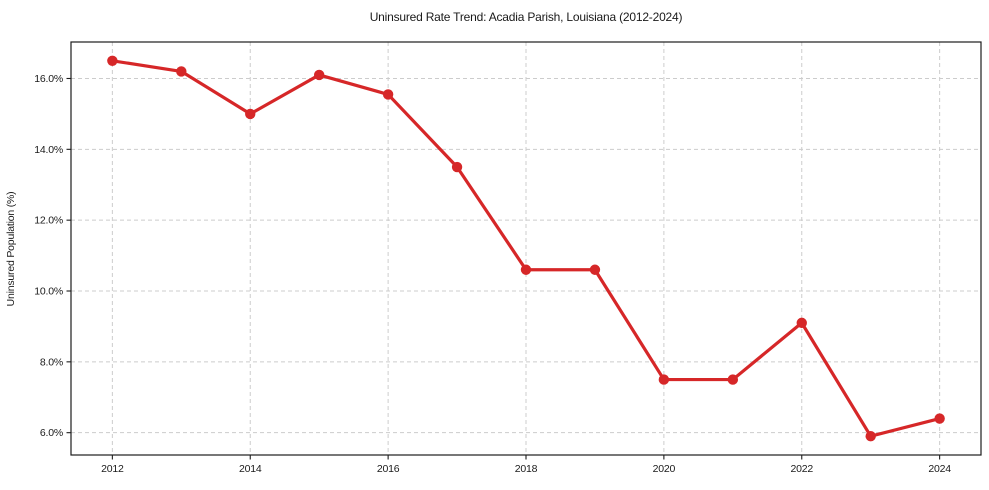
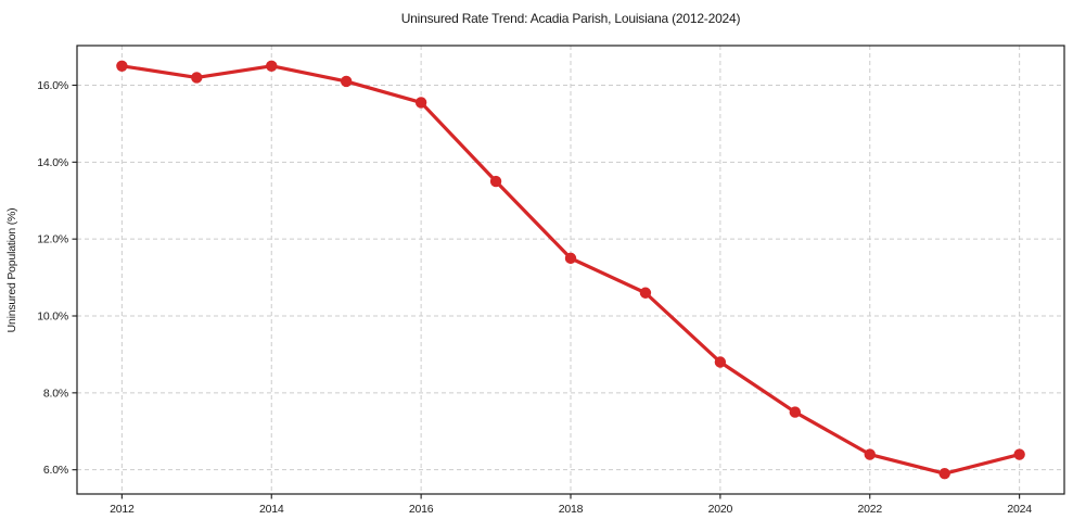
2014: 15.0% -> 16.5%
2018: 10.6% -> 11.5%
2020: 7.5% -> 8.8%
2022: 9.1% -> 6.4%
